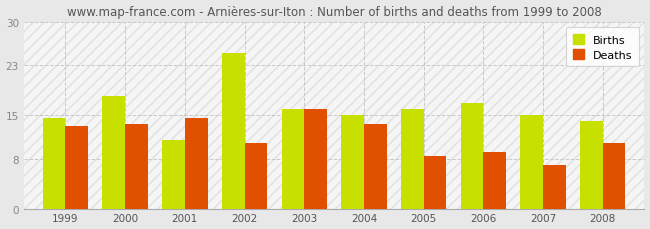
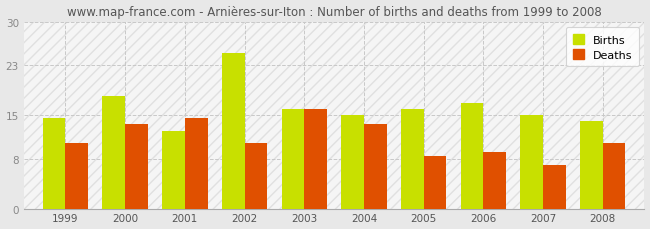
Deaths/1999: 13.2 -> 10.5
Births/2001: 11.0 -> 12.5
